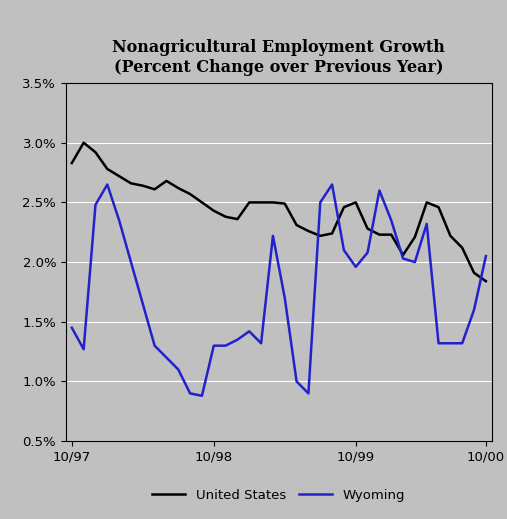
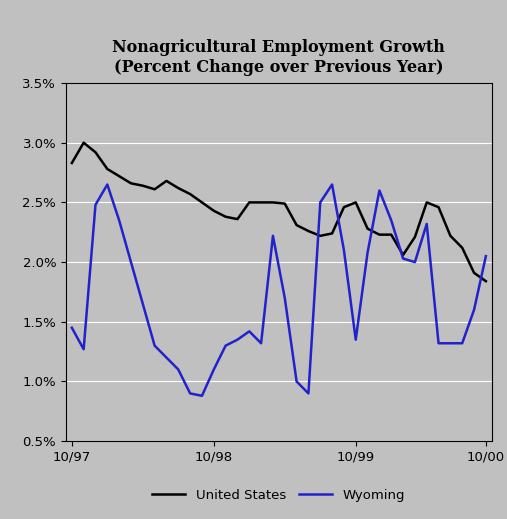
Wyoming/10/98: 1.30% -> 1.10%
Wyoming/10/99: 1.96% -> 1.35%
